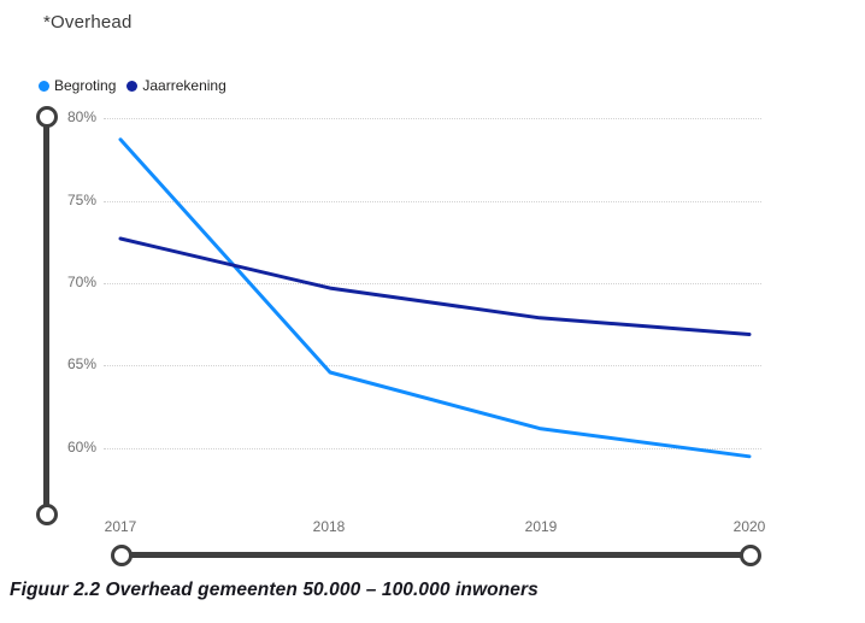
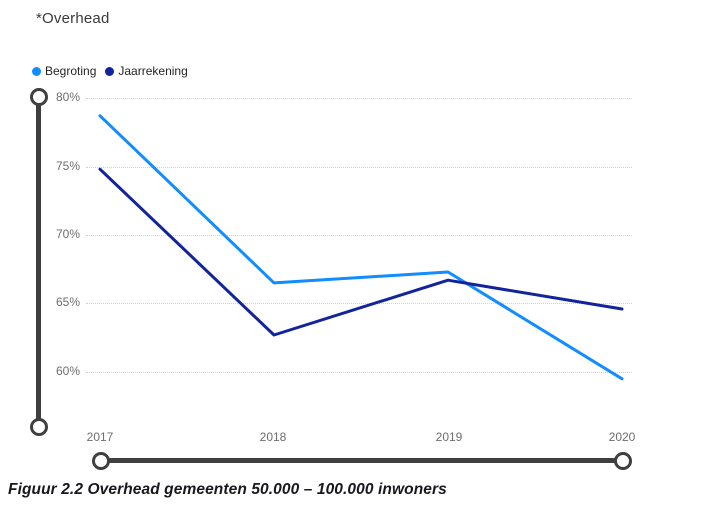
Jaarrekening/2017: 72.7% -> 74.8%
Begroting/2018: 64.6% -> 66.5%
Jaarrekening/2018: 69.7% -> 62.7%
Begroting/2019: 61.2% -> 67.3%
Jaarrekening/2019: 67.9% -> 66.7%
Jaarrekening/2020: 66.9% -> 64.6%
